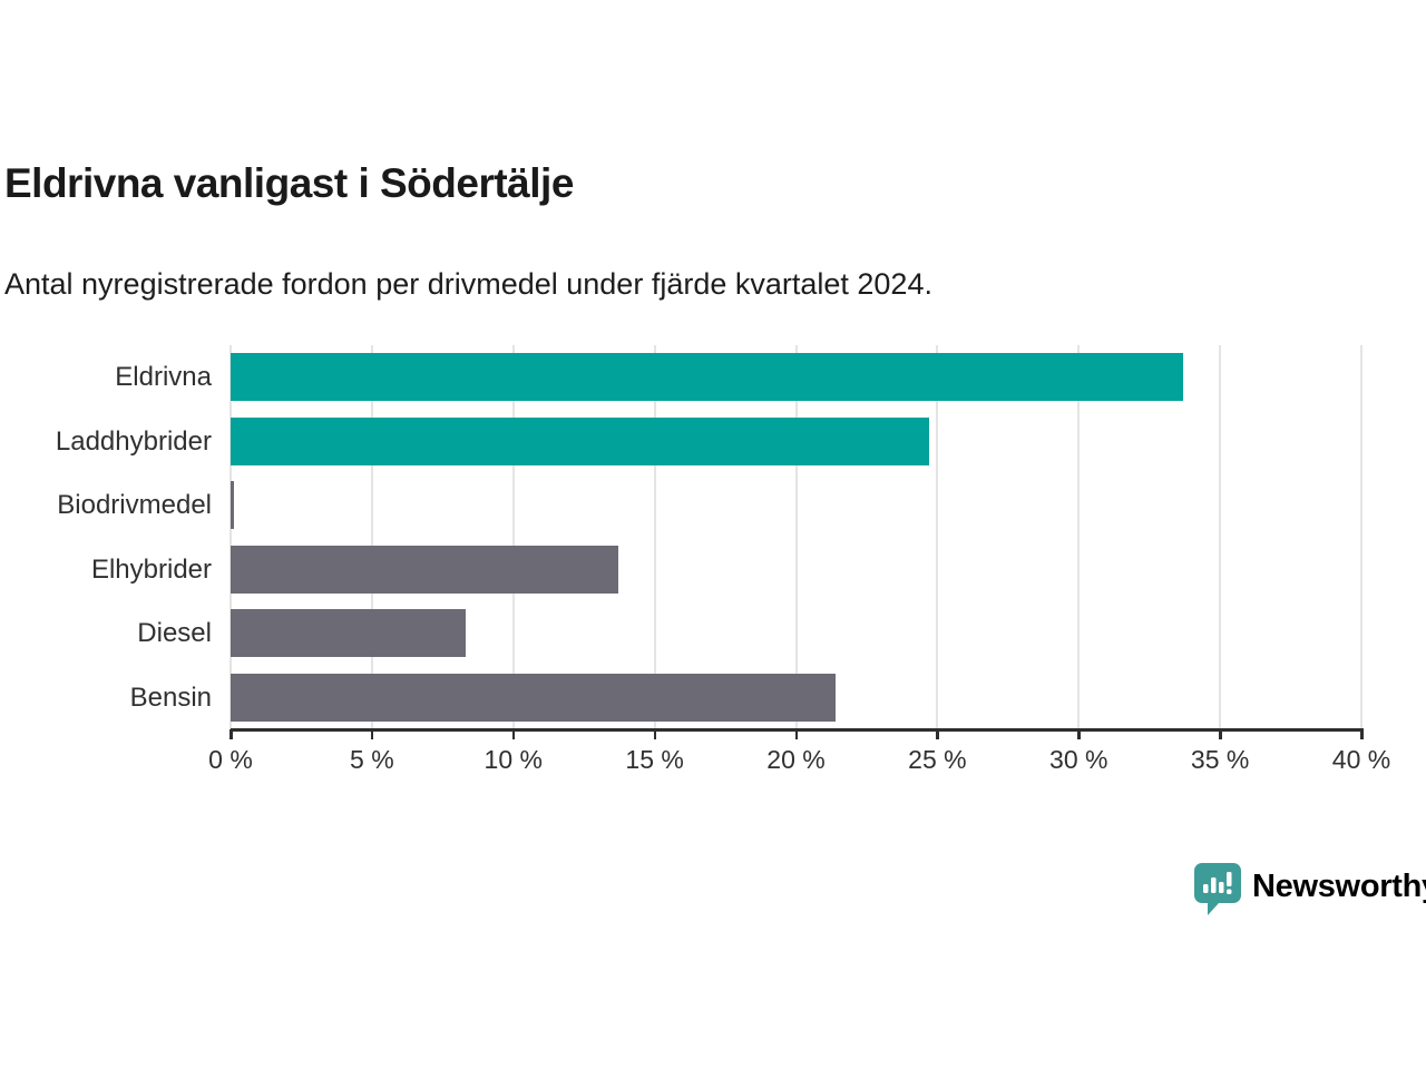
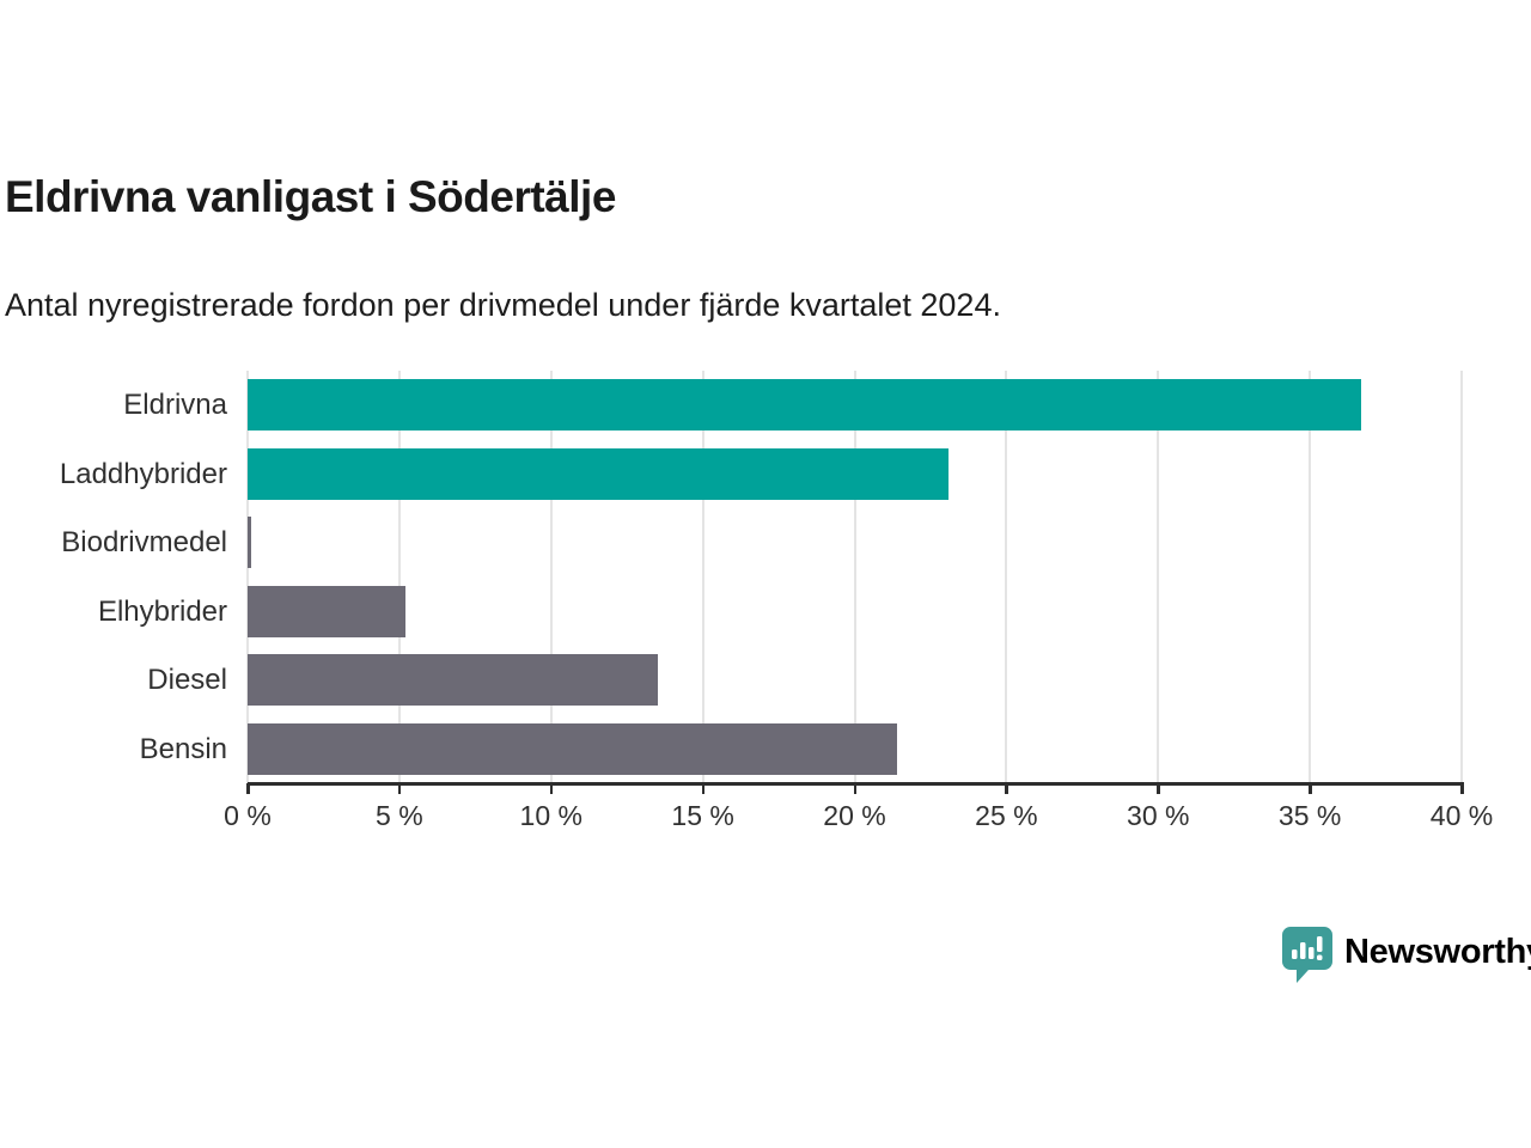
Eldrivna: 33.7% -> 36.7%
Laddhybrider: 24.7% -> 23.1%
Elhybrider: 13.7% -> 5.2%
Diesel: 8.3% -> 13.5%
